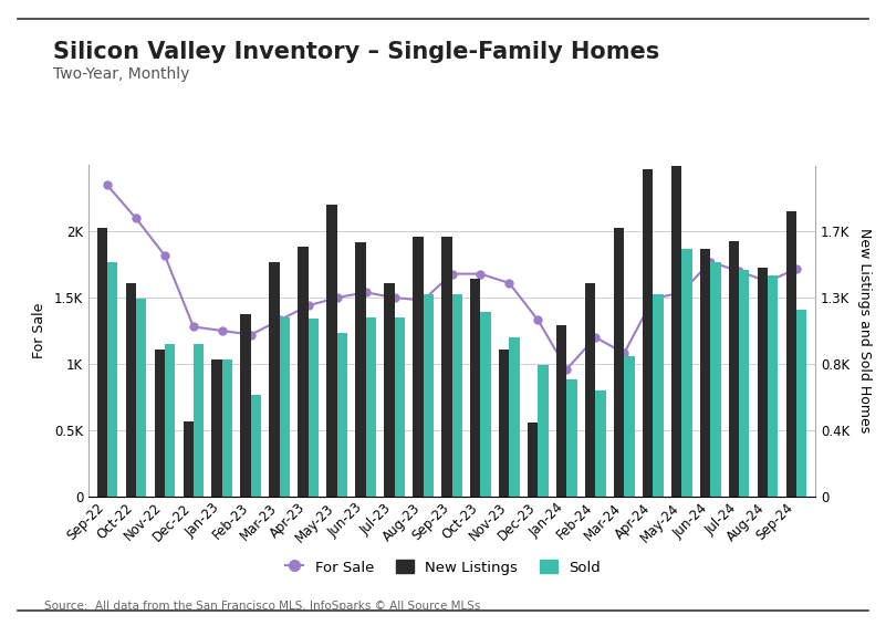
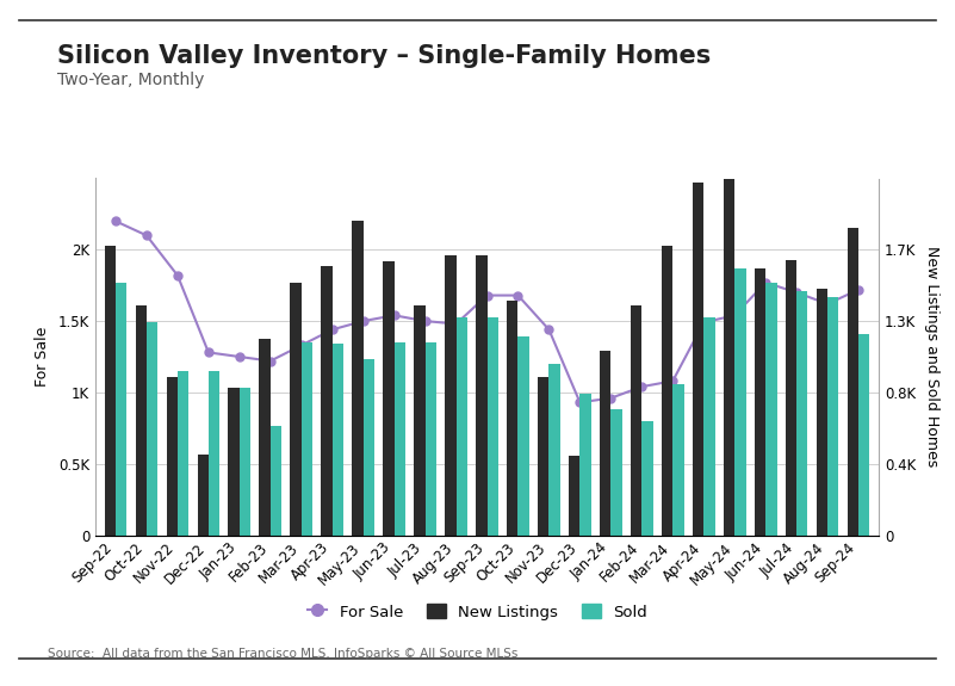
For Sale/Sep-22: 2.35K -> 2.20K
For Sale/Nov-23: 1.61K -> 1.44K
For Sale/Dec-23: 1.33K -> 0.93K
For Sale/Feb-24: 1.20K -> 1.04K
